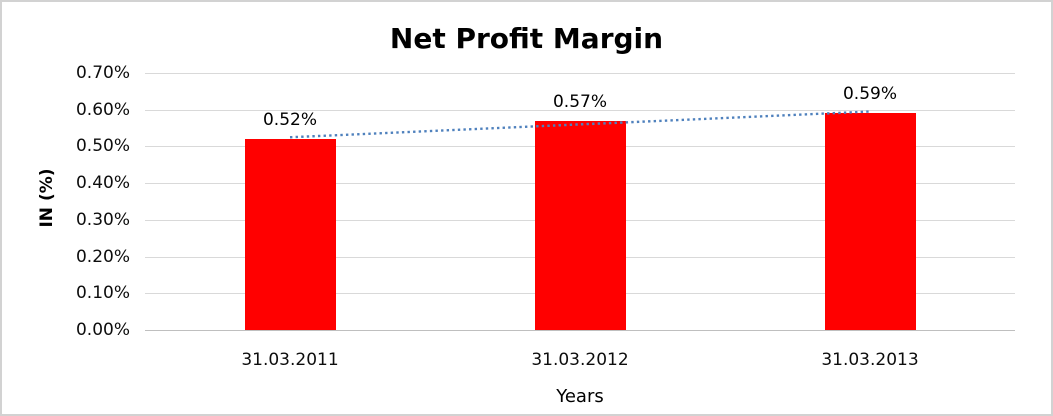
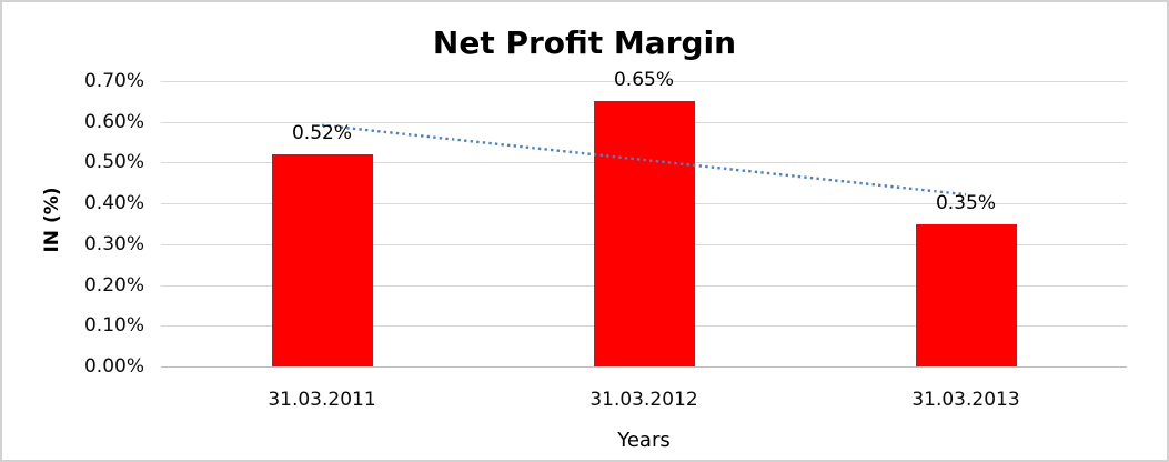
31.03.2012: 0.57% -> 0.65%
31.03.2013: 0.59% -> 0.35%
